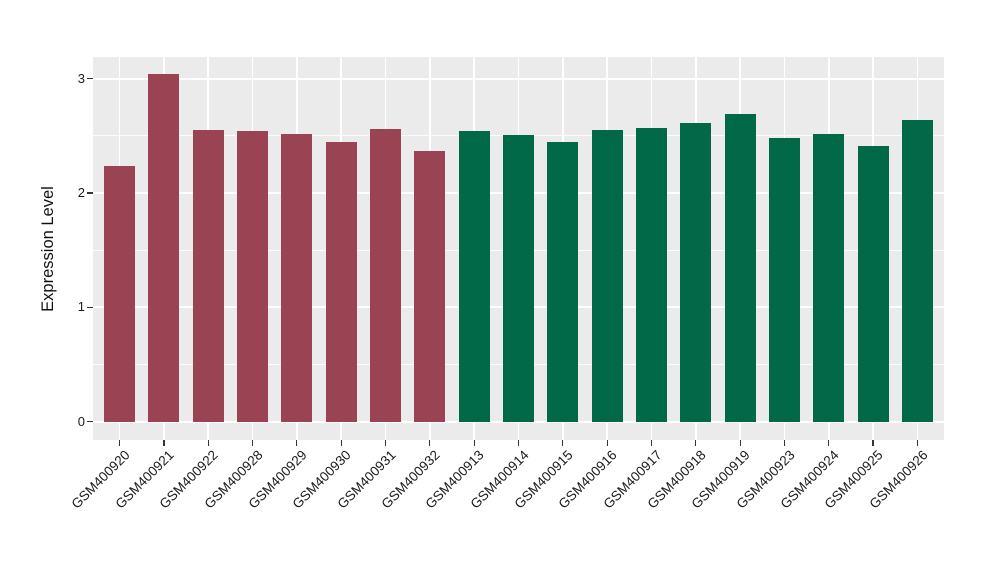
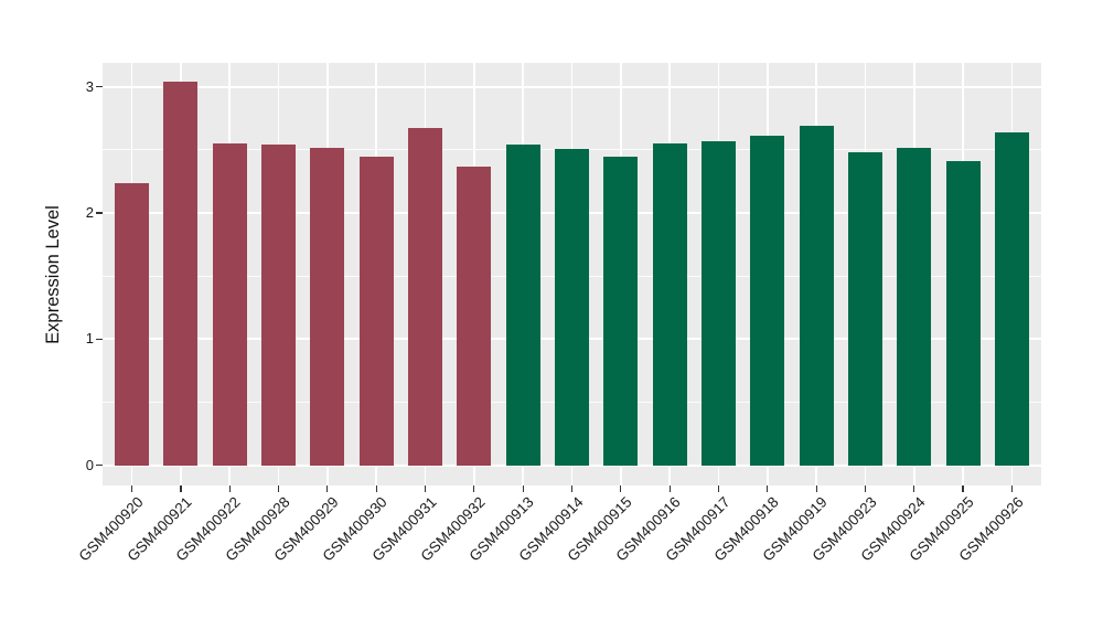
GSM400931: 2.56 -> 2.67
